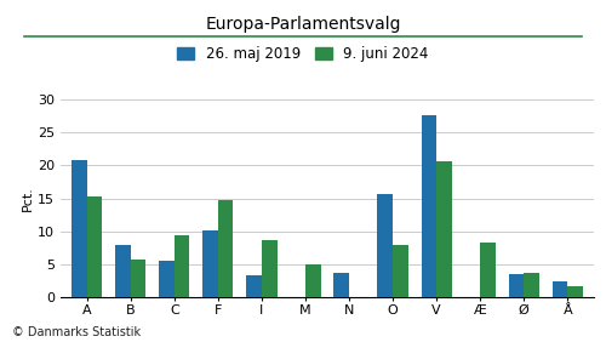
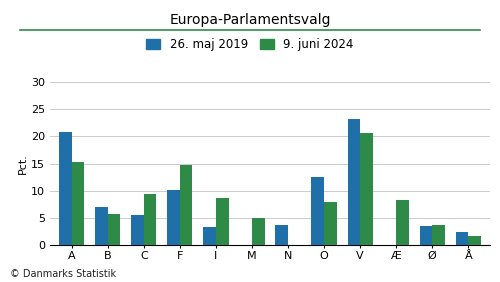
26. maj 2019/B: 8.0 -> 7.0
26. maj 2019/O: 15.6 -> 12.6
26. maj 2019/V: 27.6 -> 23.2
